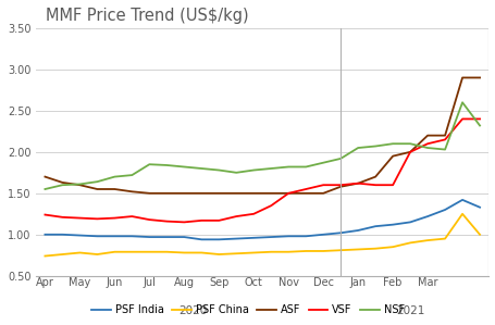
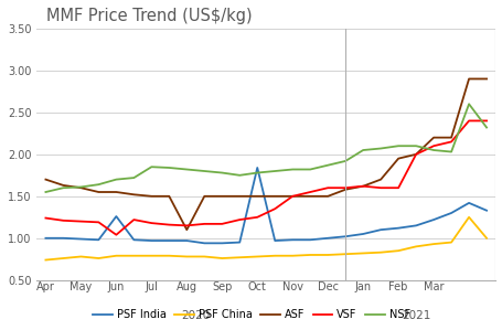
PSF India/Jun: 0.98 -> 1.26
VSF/Jun: 1.20 -> 1.04
ASF/Aug: 1.50 -> 1.10
PSF India/Oct: 0.96 -> 1.84
